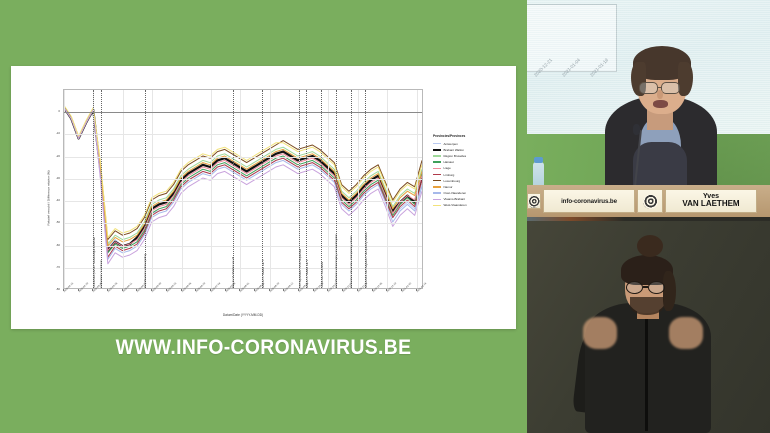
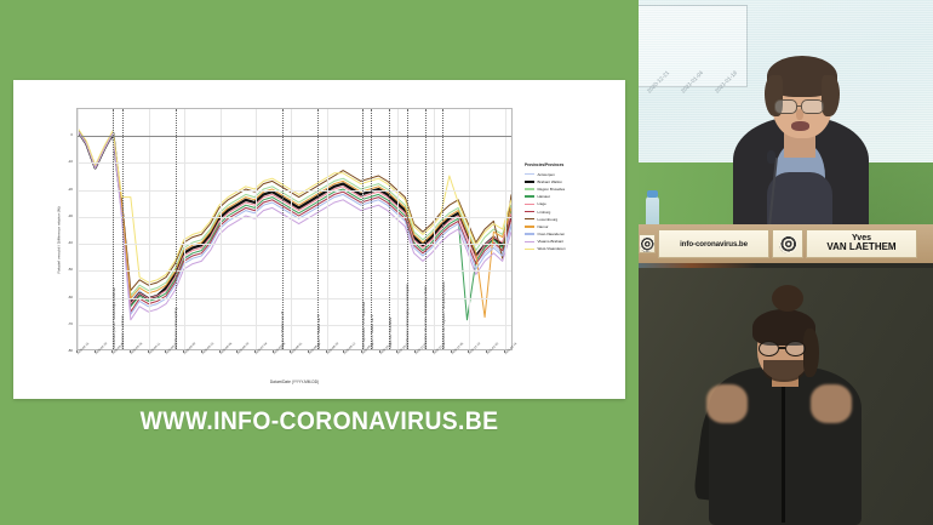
West-Vlaanderen/2020-03-28: -57 -> -23
West-Vlaanderen/2020-12-05: -27 -> -15
Hainaut/2020-12-19: -39 -> -69
Namur/2021-01-02: -39 -> -68
Luxembourg/2021-01-16: -34 -> -46
